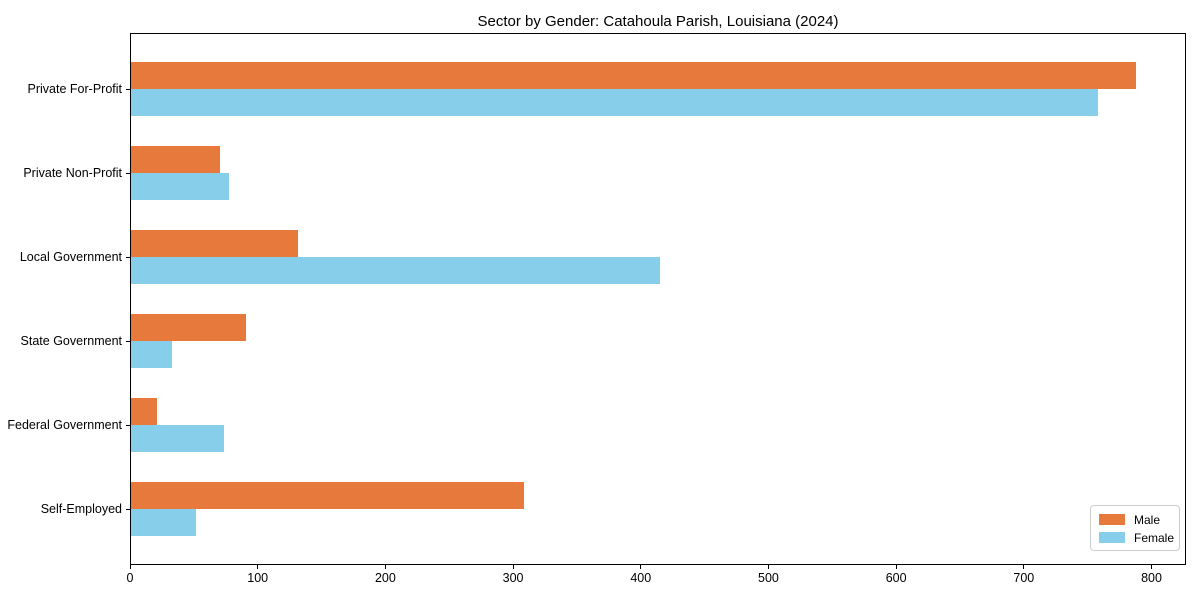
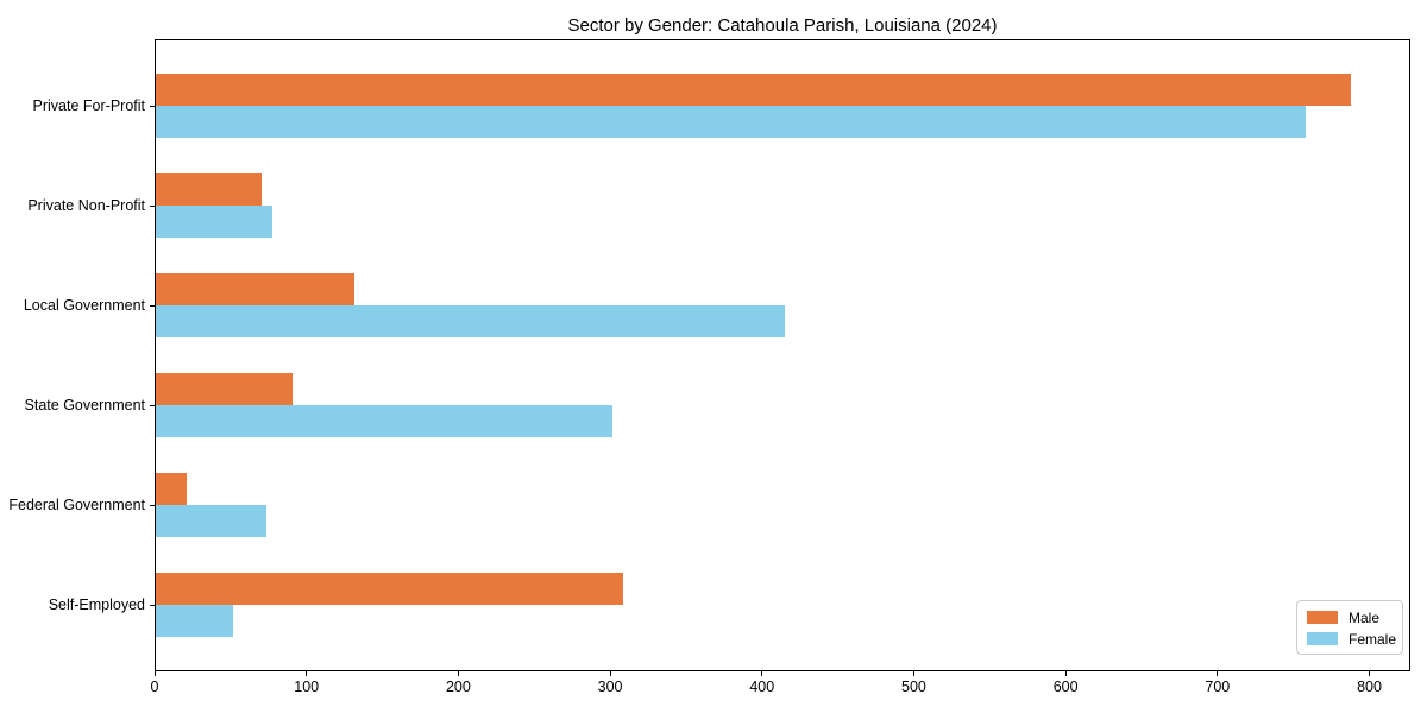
Female/State Government: 32 -> 301
